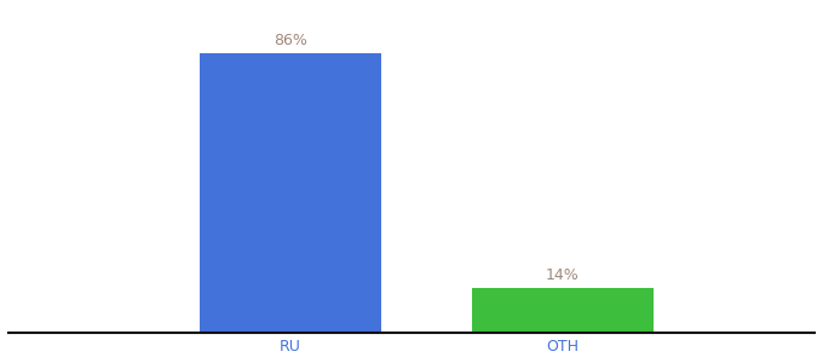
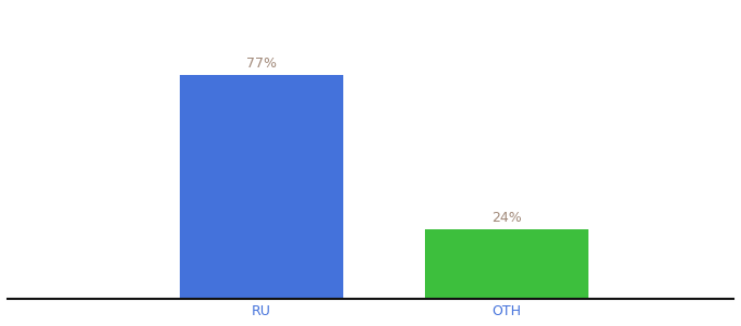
RU: 86% -> 77%
OTH: 14% -> 24%
